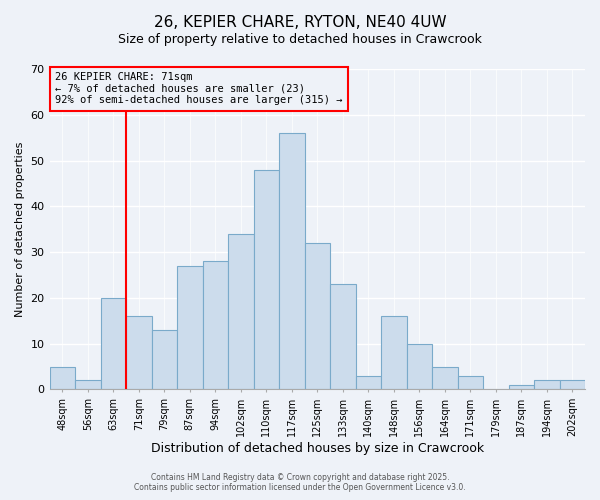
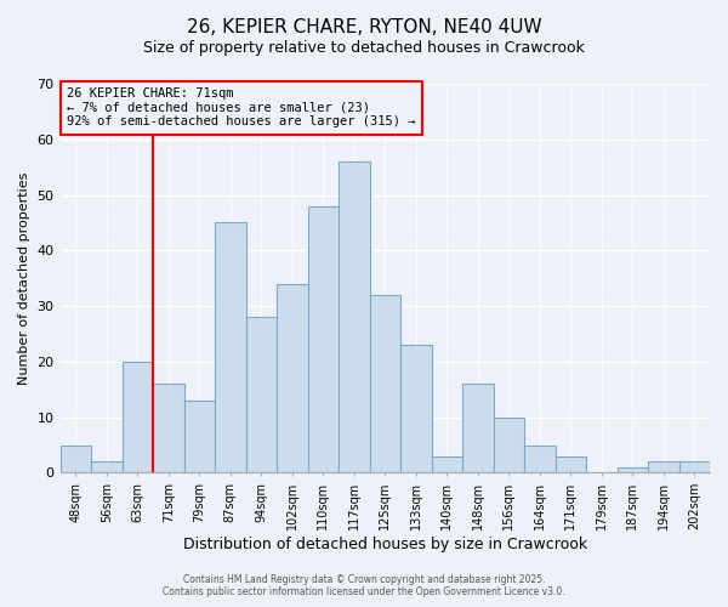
87sqm: 27 -> 45
